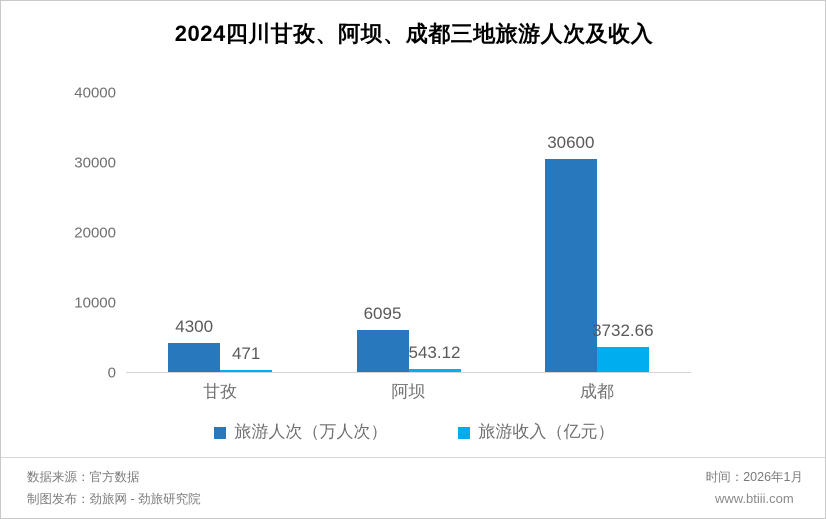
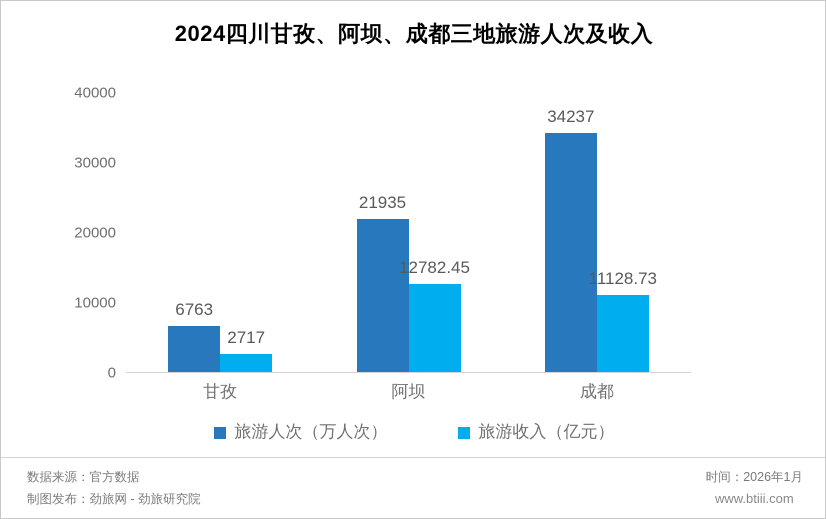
旅游人次（万人次）/甘孜: 4300 -> 6763
旅游收入（亿元）/甘孜: 471 -> 2717
旅游人次（万人次）/阿坝: 6095 -> 21935
旅游收入（亿元）/阿坝: 543.12 -> 12782.45
旅游人次（万人次）/成都: 30600 -> 34237
旅游收入（亿元）/成都: 3732.66 -> 11128.73
